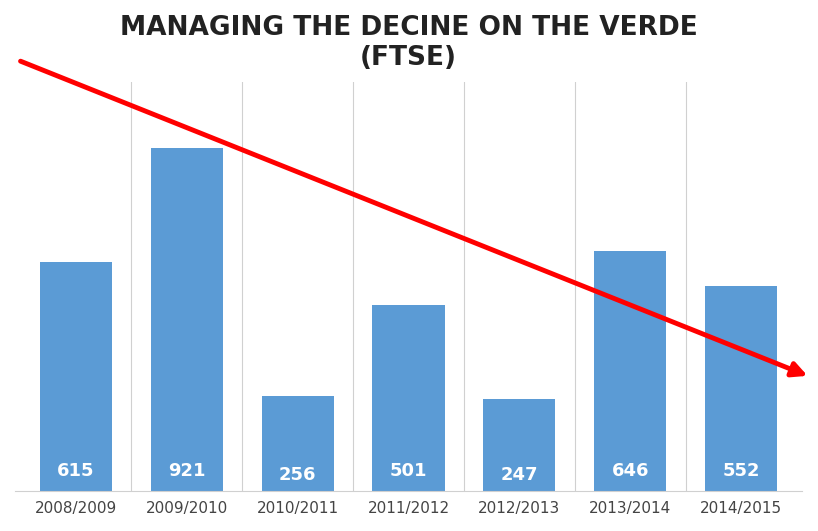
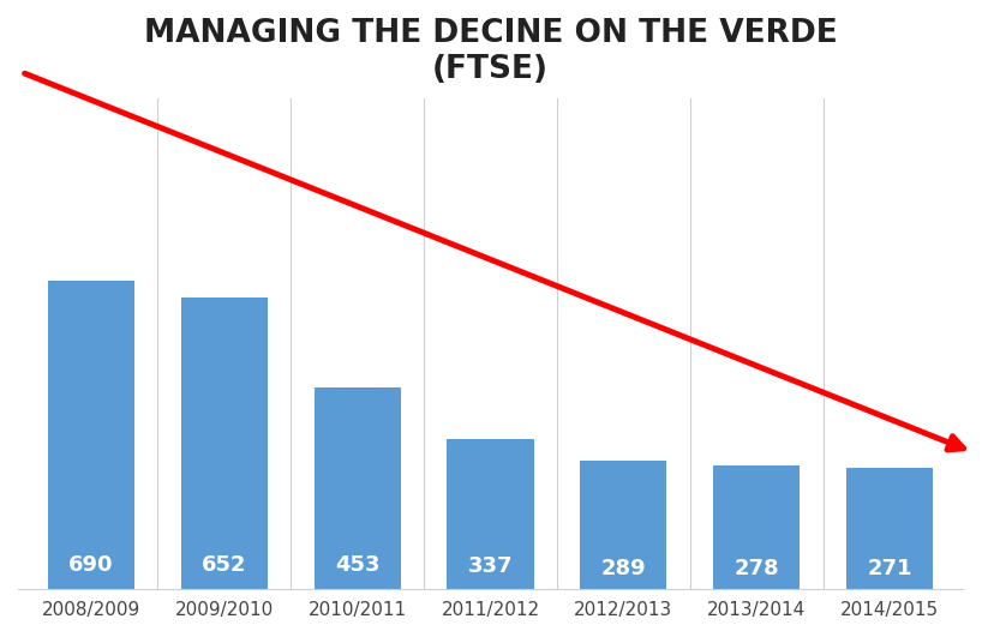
2008/2009: 615 -> 690
2009/2010: 921 -> 652
2010/2011: 256 -> 453
2011/2012: 501 -> 337
2012/2013: 247 -> 289
2013/2014: 646 -> 278
2014/2015: 552 -> 271
